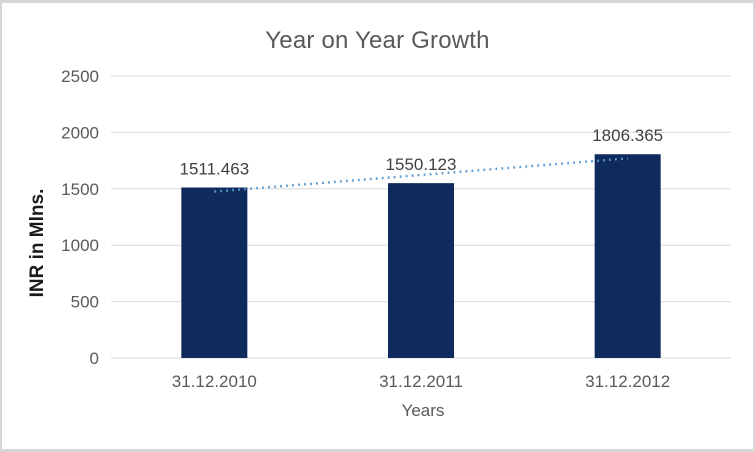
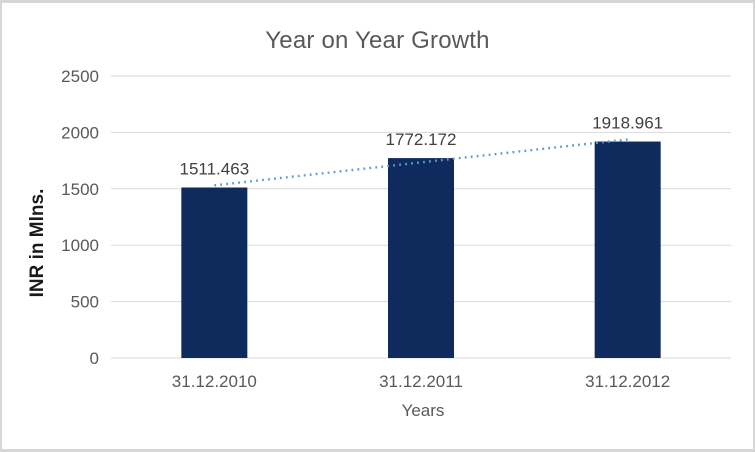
31.12.2011: 1550.123 -> 1772.172
31.12.2012: 1806.365 -> 1918.961
